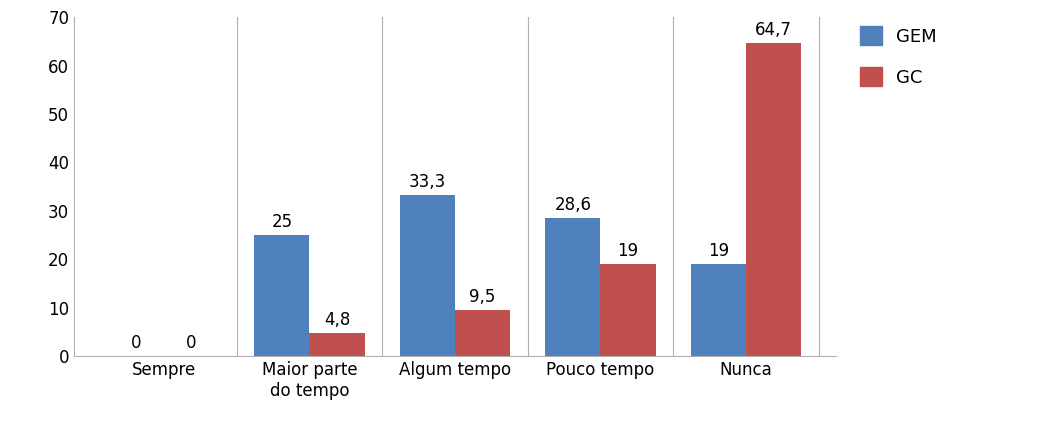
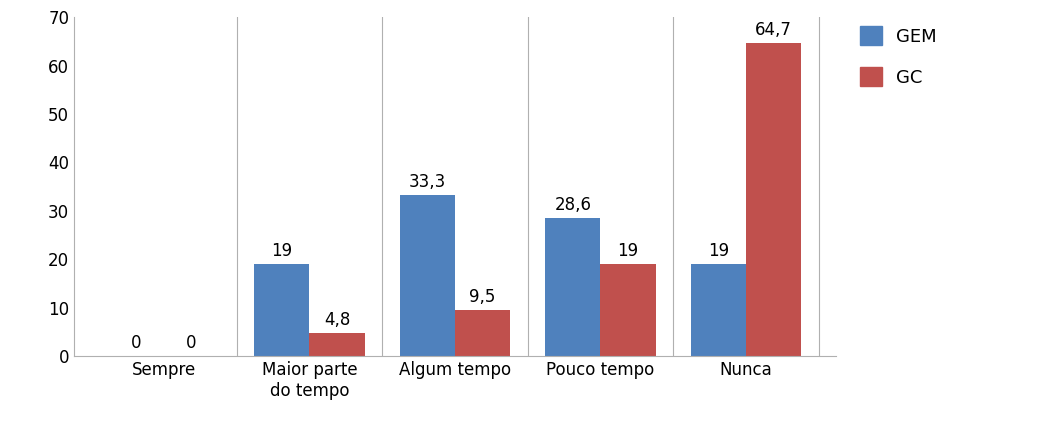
GEM/Maior parte do tempo: 25 -> 19
